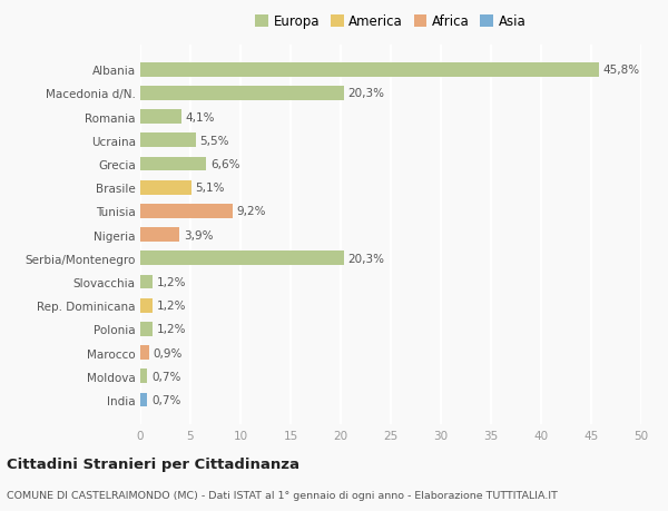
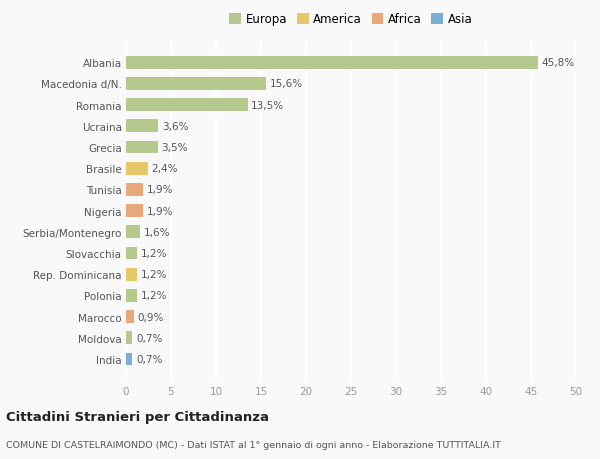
Macedonia d/N.: 20,3% -> 15,6%
Romania: 4,1% -> 13,5%
Ucraina: 5,5% -> 3,6%
Grecia: 6,6% -> 3,5%
Brasile: 5,1% -> 2,4%
Tunisia: 9,2% -> 1,9%
Nigeria: 3,9% -> 1,9%
Serbia/Montenegro: 20,3% -> 1,6%
